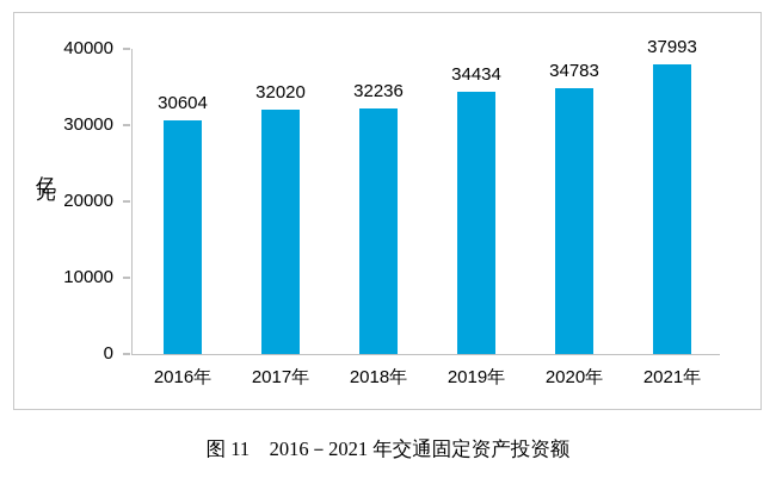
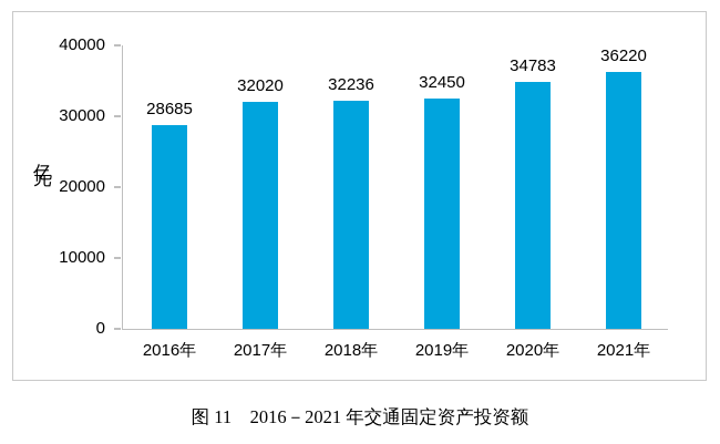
2016年: 30604 -> 28685
2019年: 34434 -> 32450
2021年: 37993 -> 36220
